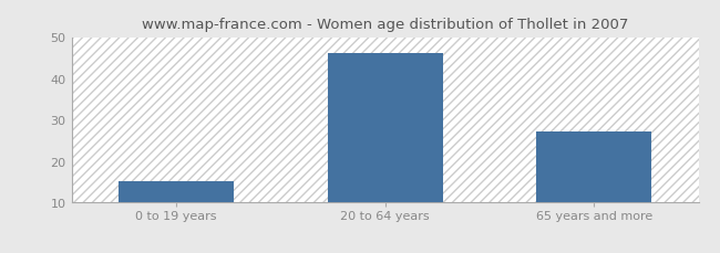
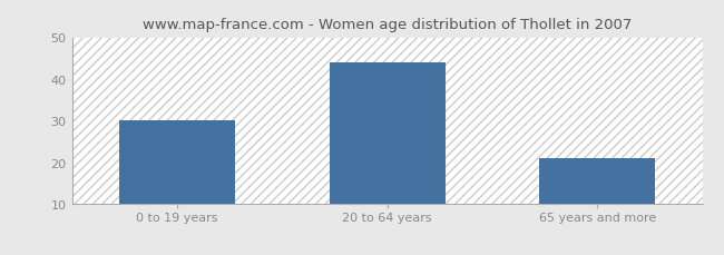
0 to 19 years: 15 -> 30
20 to 64 years: 46 -> 44
65 years and more: 27 -> 21
